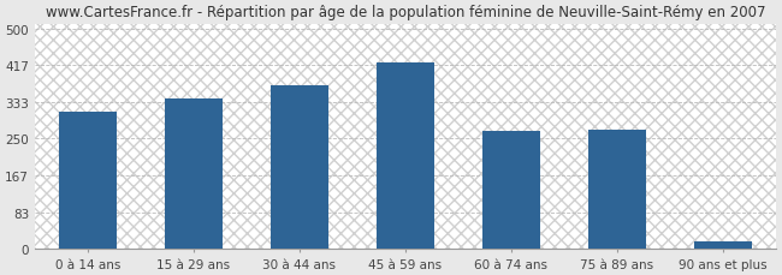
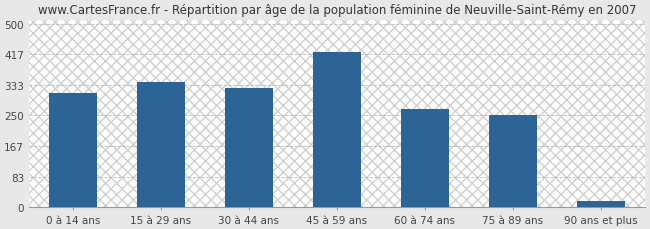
30 à 44 ans: 370 -> 325
75 à 89 ans: 270 -> 252
